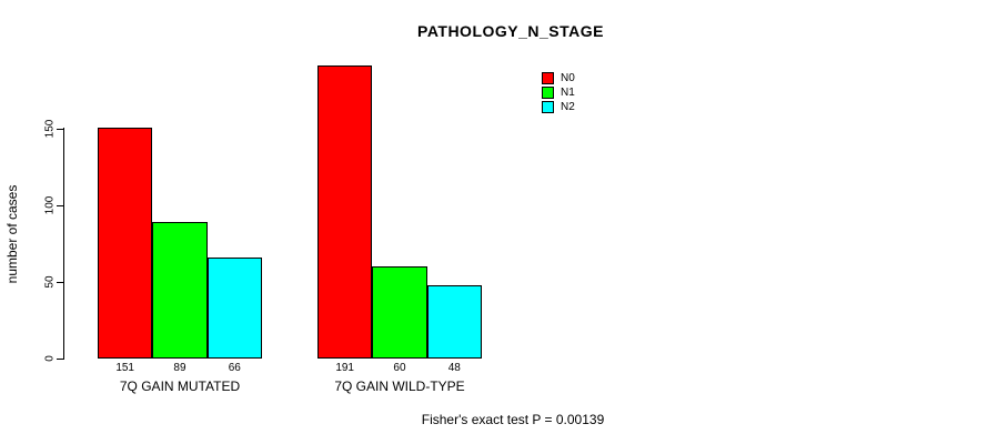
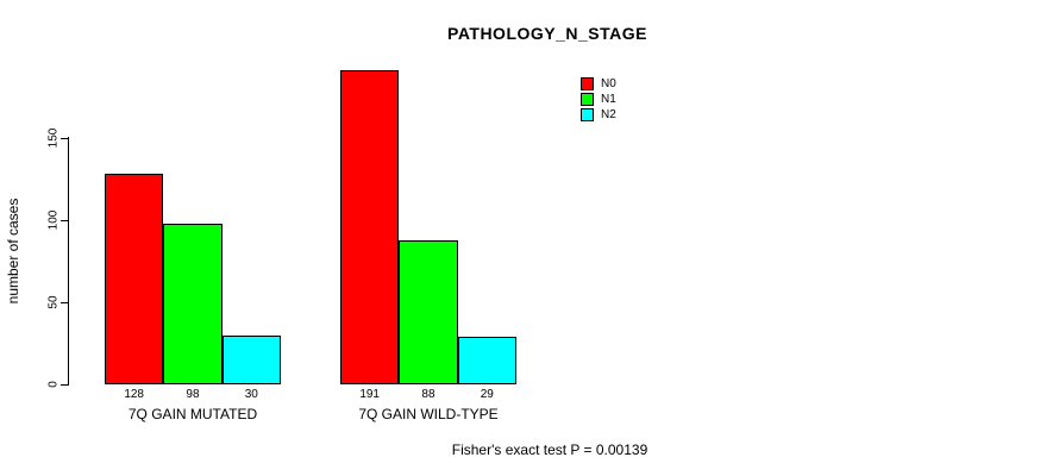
N0/7Q GAIN MUTATED: 151 -> 128
N1/7Q GAIN MUTATED: 89 -> 98
N2/7Q GAIN MUTATED: 66 -> 30
N1/7Q GAIN WILD-TYPE: 60 -> 88
N2/7Q GAIN WILD-TYPE: 48 -> 29
